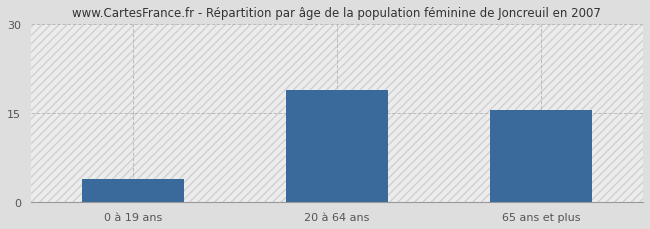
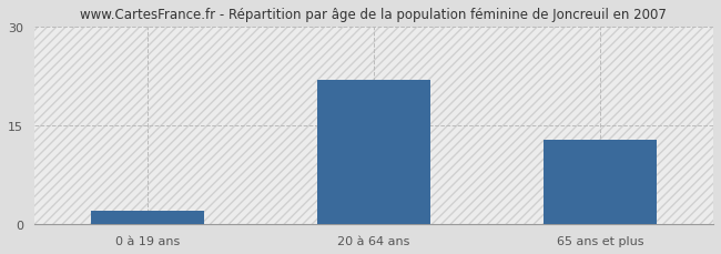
0 à 19 ans: 4.0 -> 2.0
20 à 64 ans: 19.0 -> 22.0
65 ans et plus: 15.5 -> 12.8
